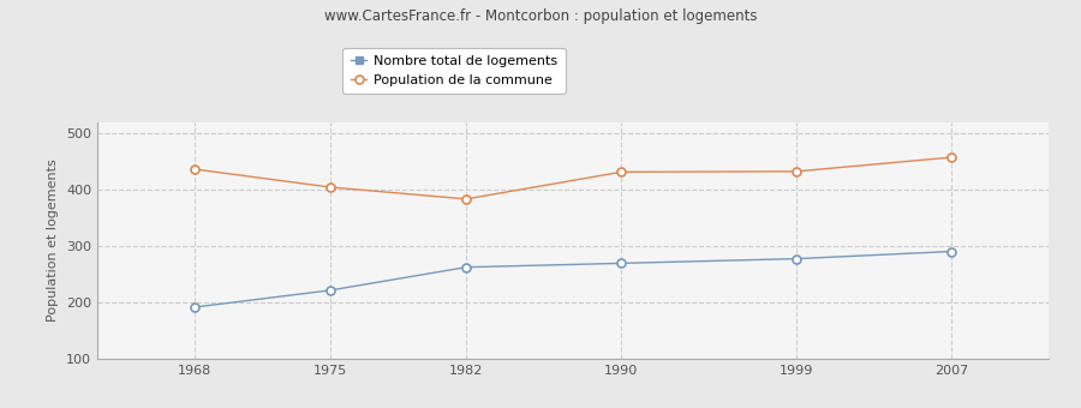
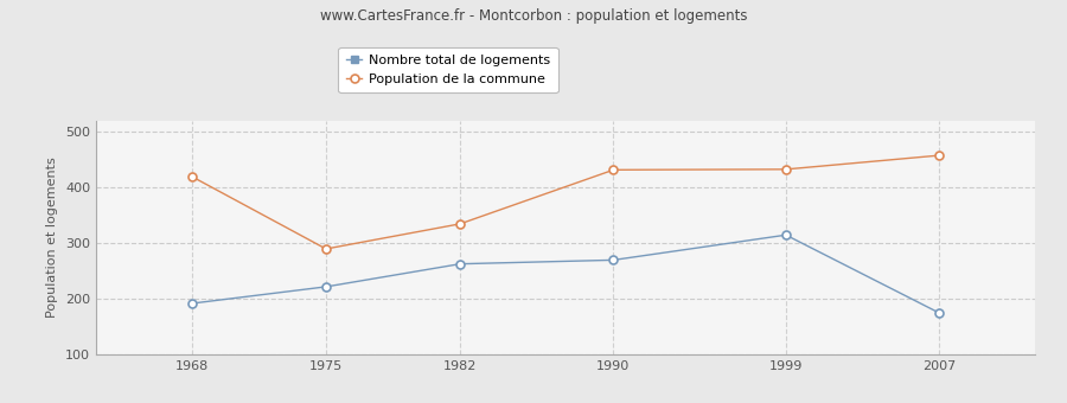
Population de la commune/1968: 437 -> 420
Population de la commune/1975: 405 -> 290
Population de la commune/1982: 384 -> 335
Nombre total de logements/1999: 278 -> 315
Nombre total de logements/2007: 291 -> 175
